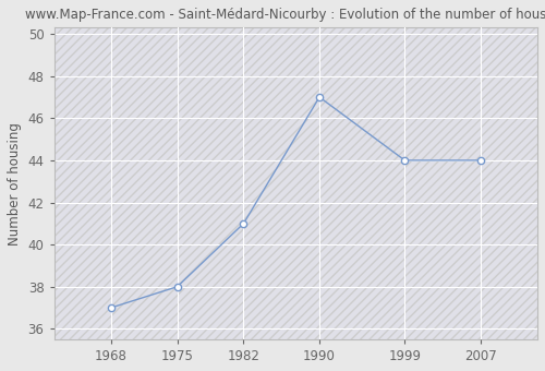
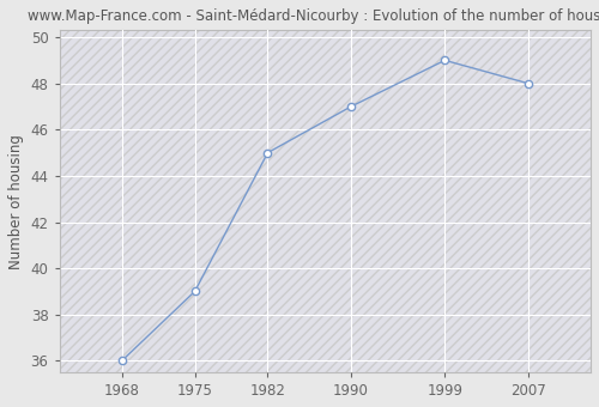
1968: 37 -> 36
1975: 38 -> 39
1982: 41 -> 45
1999: 44 -> 49
2007: 44 -> 48
